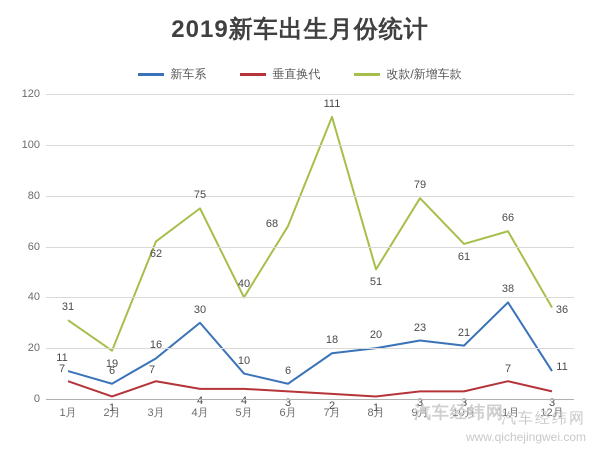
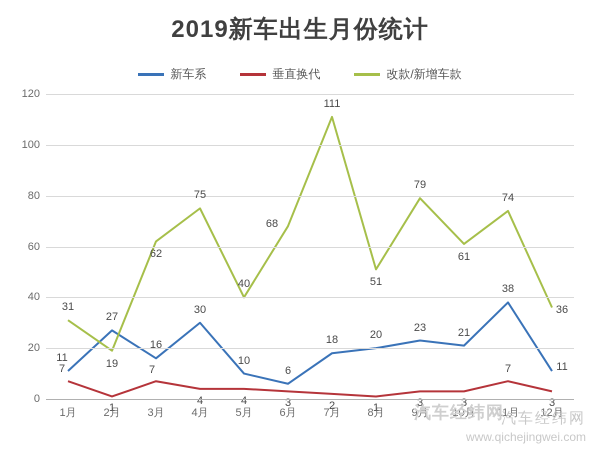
新车系/2月: 6 -> 27
改款/新增车款/11月: 66 -> 74
